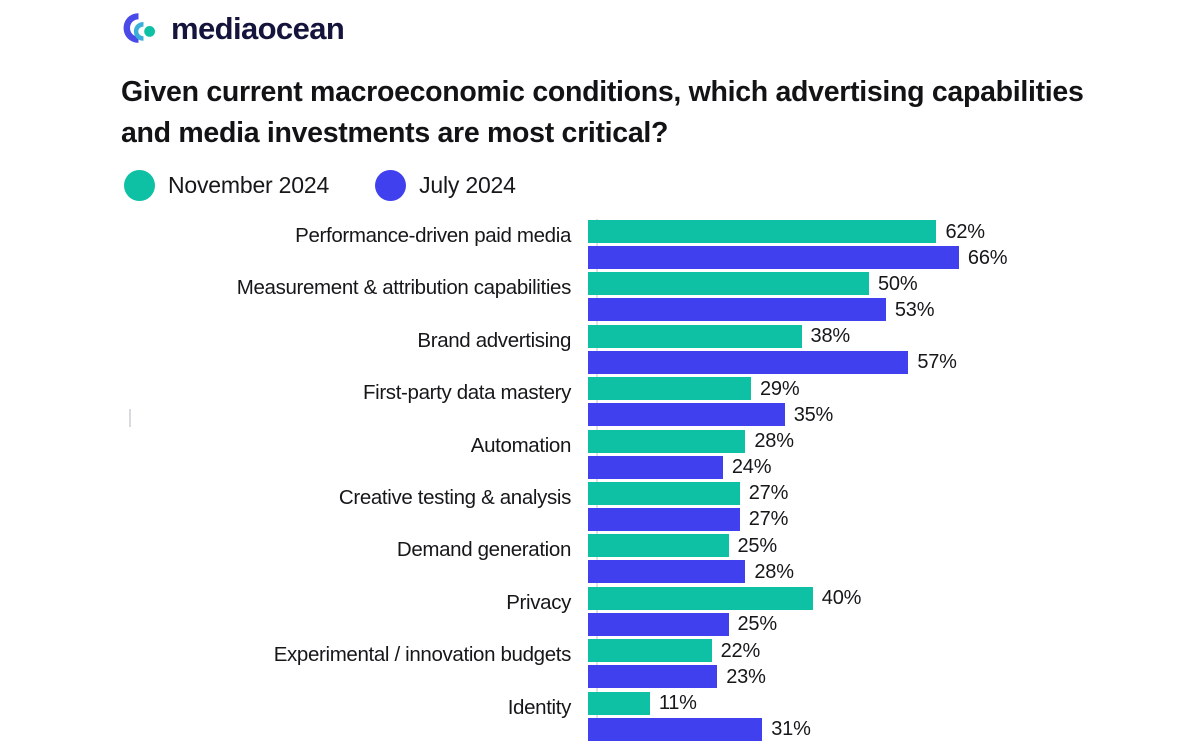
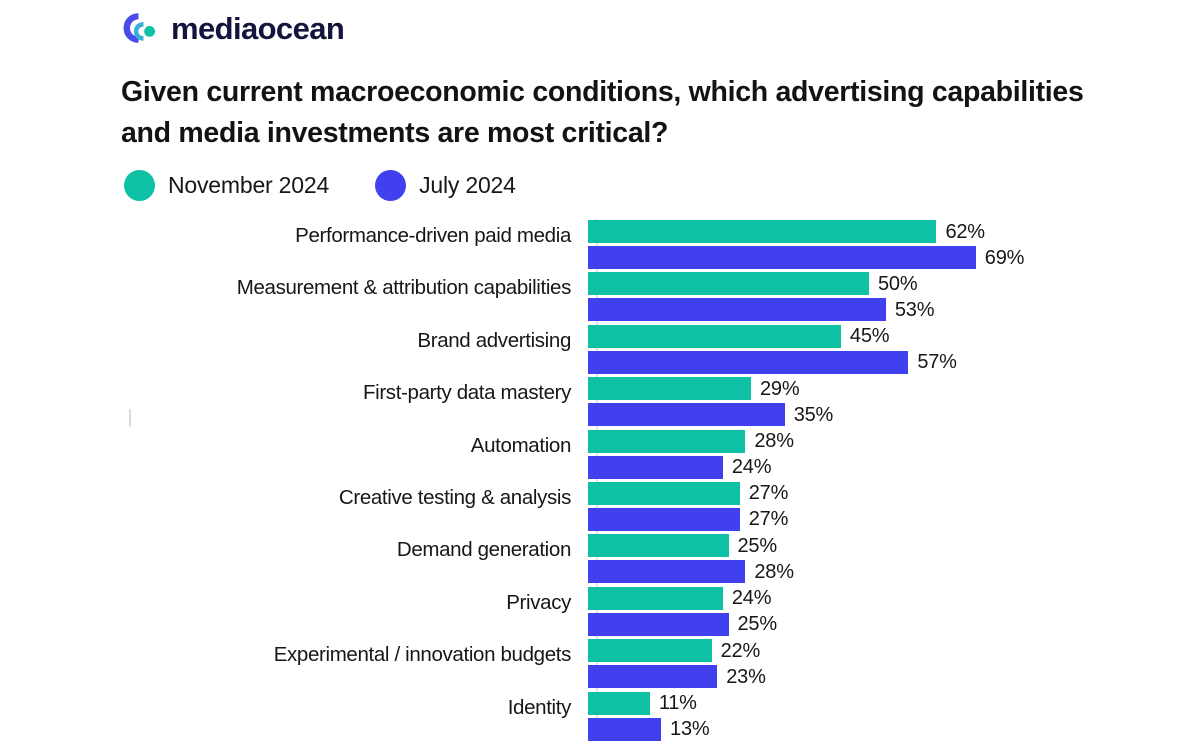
July 2024/Performance-driven paid media: 66% -> 69%
November 2024/Brand advertising: 38% -> 45%
November 2024/Privacy: 40% -> 24%
July 2024/Identity: 31% -> 13%
